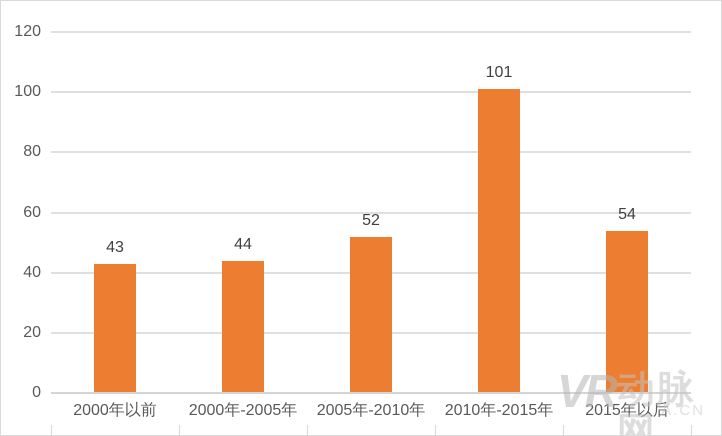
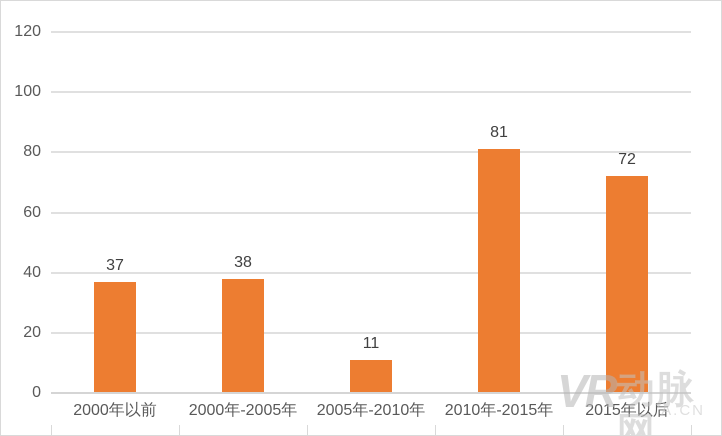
2000年以前: 43 -> 37
2000年-2005年: 44 -> 38
2005年-2010年: 52 -> 11
2010年-2015年: 101 -> 81
2015年以后: 54 -> 72
